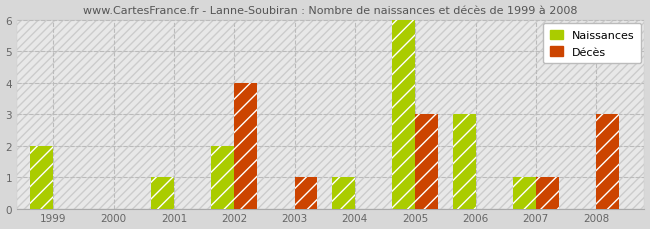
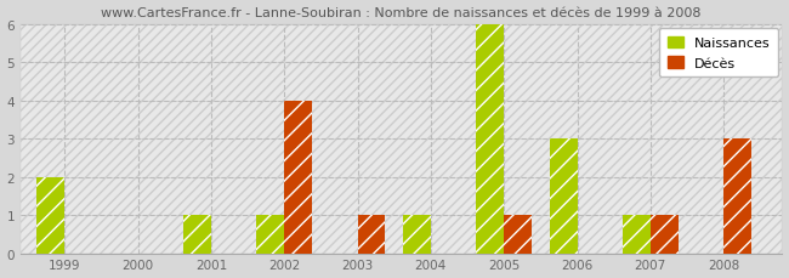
Naissances/2002: 2 -> 1
Décès/2005: 3 -> 1
